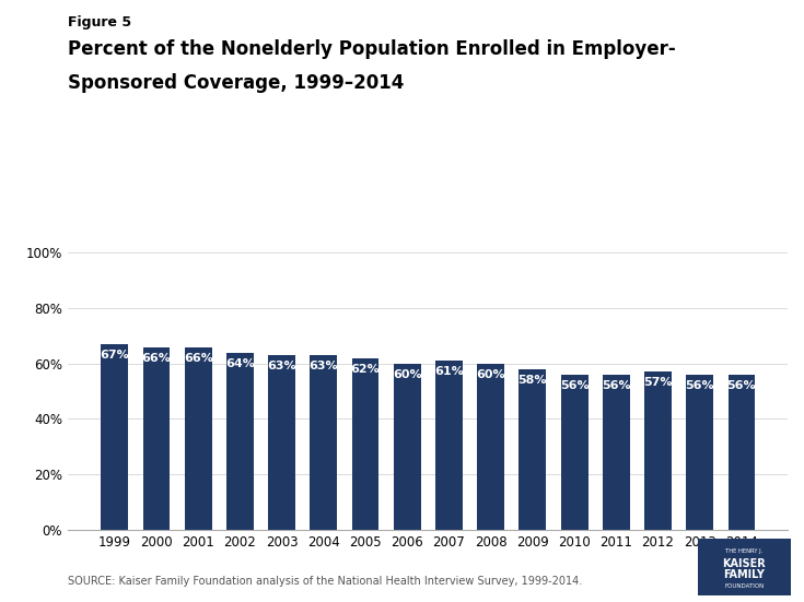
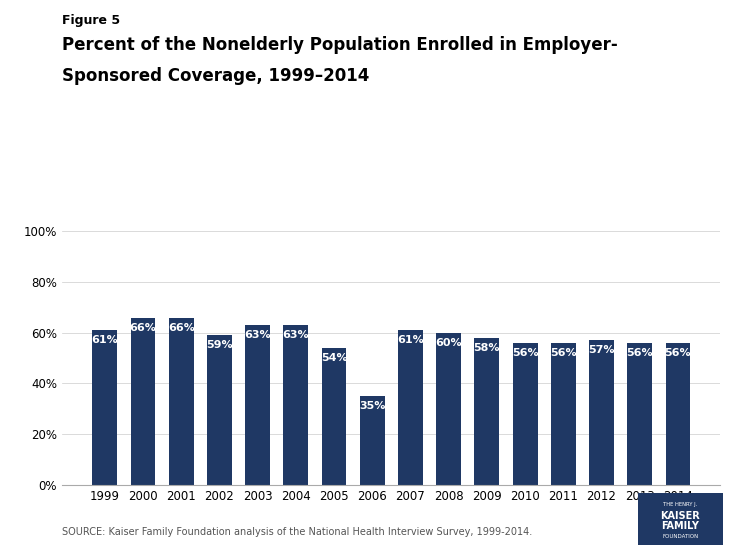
1999: 67% -> 61%
2002: 64% -> 59%
2005: 62% -> 54%
2006: 60% -> 35%
